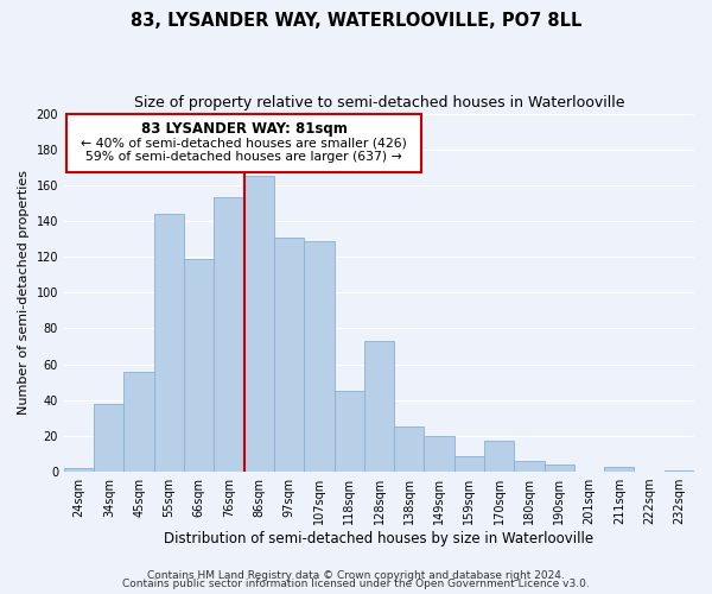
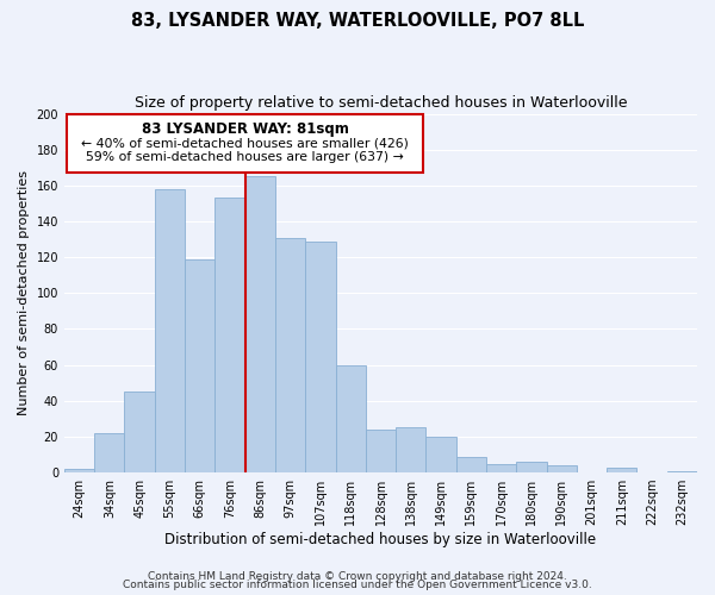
34sqm: 38 -> 22
45sqm: 56 -> 45
55sqm: 144 -> 158
118sqm: 45 -> 60
128sqm: 73 -> 24
170sqm: 17 -> 5
